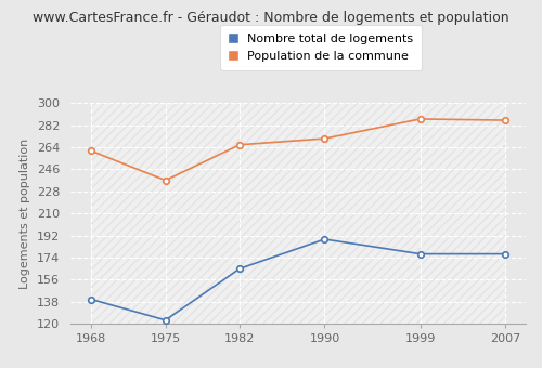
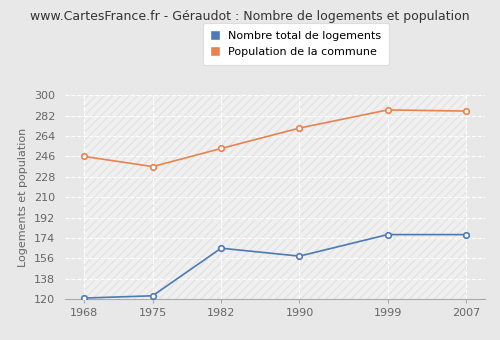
Nombre total de logements/1968: 140 -> 121
Population de la commune/1968: 261 -> 246
Population de la commune/1982: 266 -> 253
Nombre total de logements/1990: 189 -> 158
